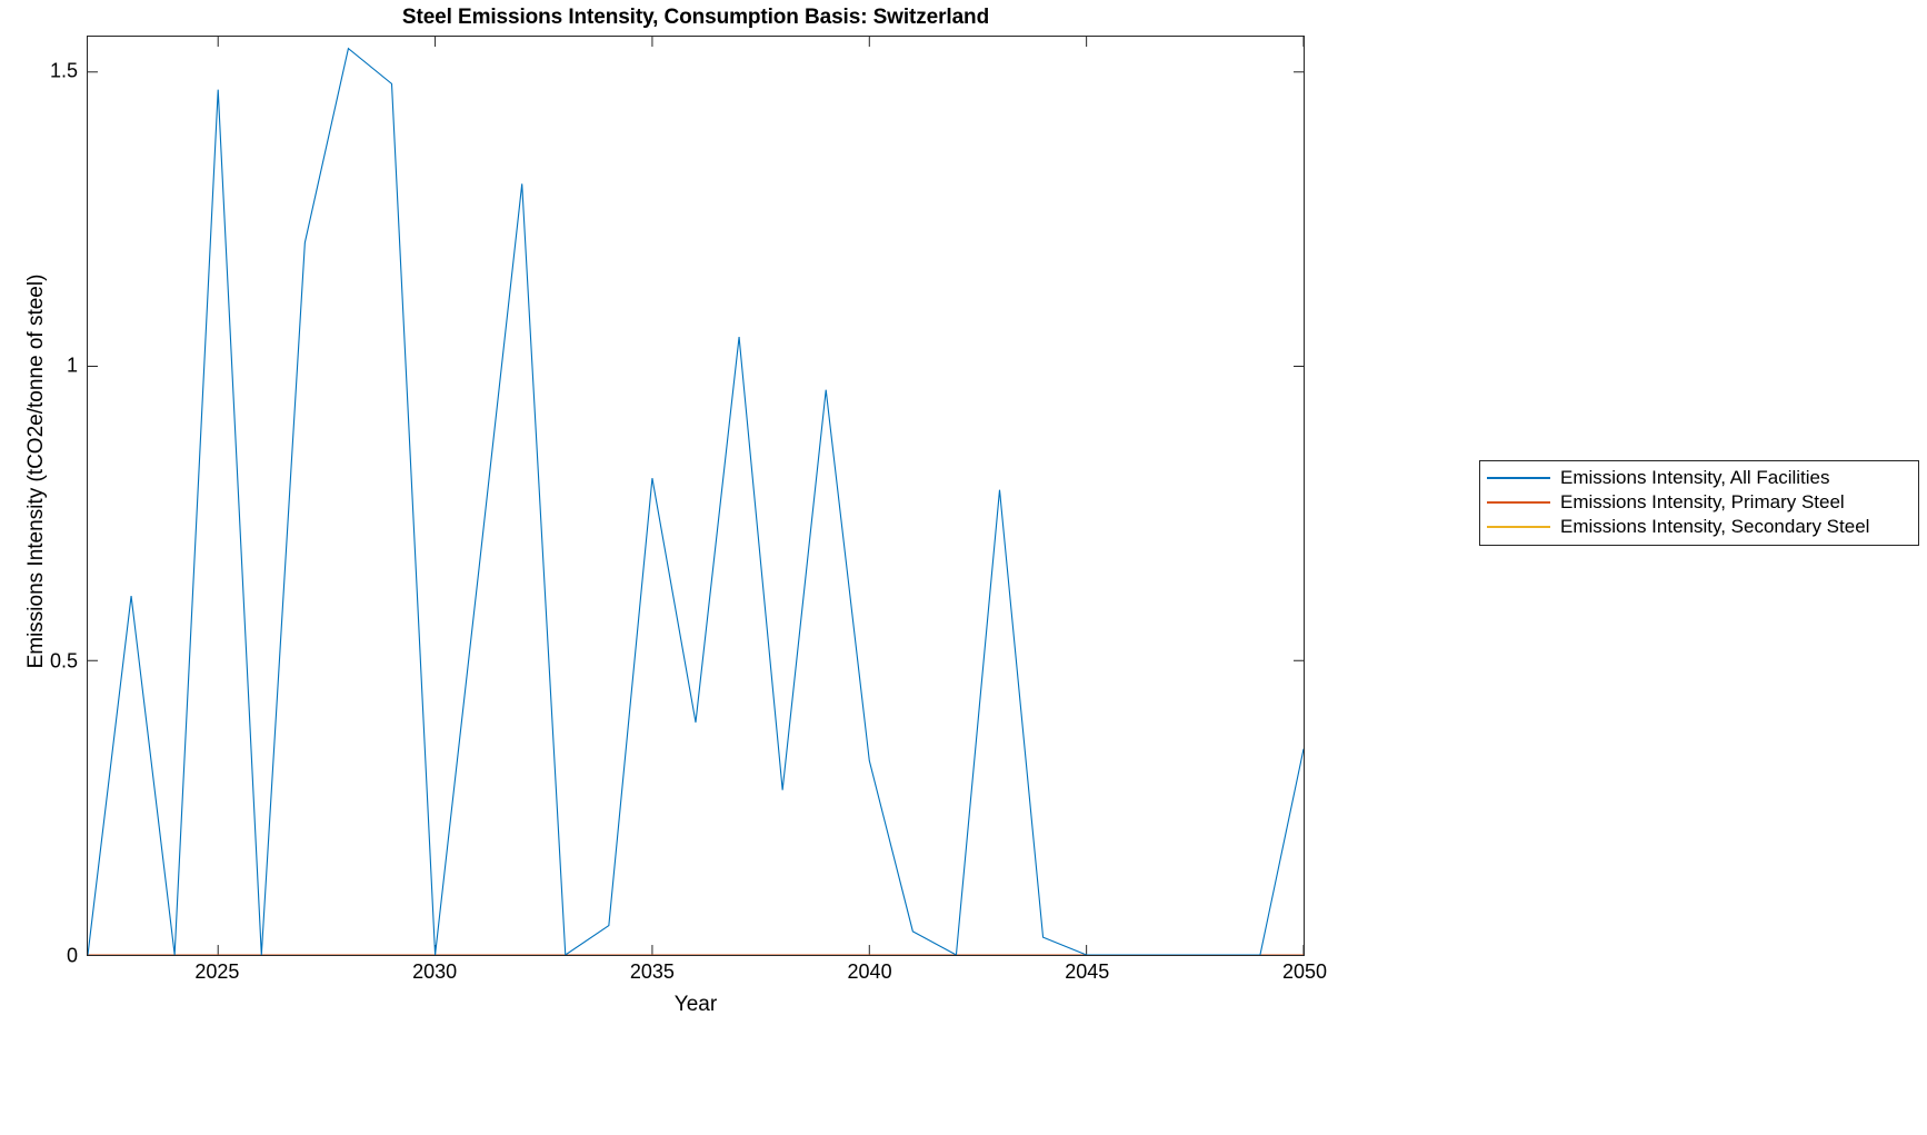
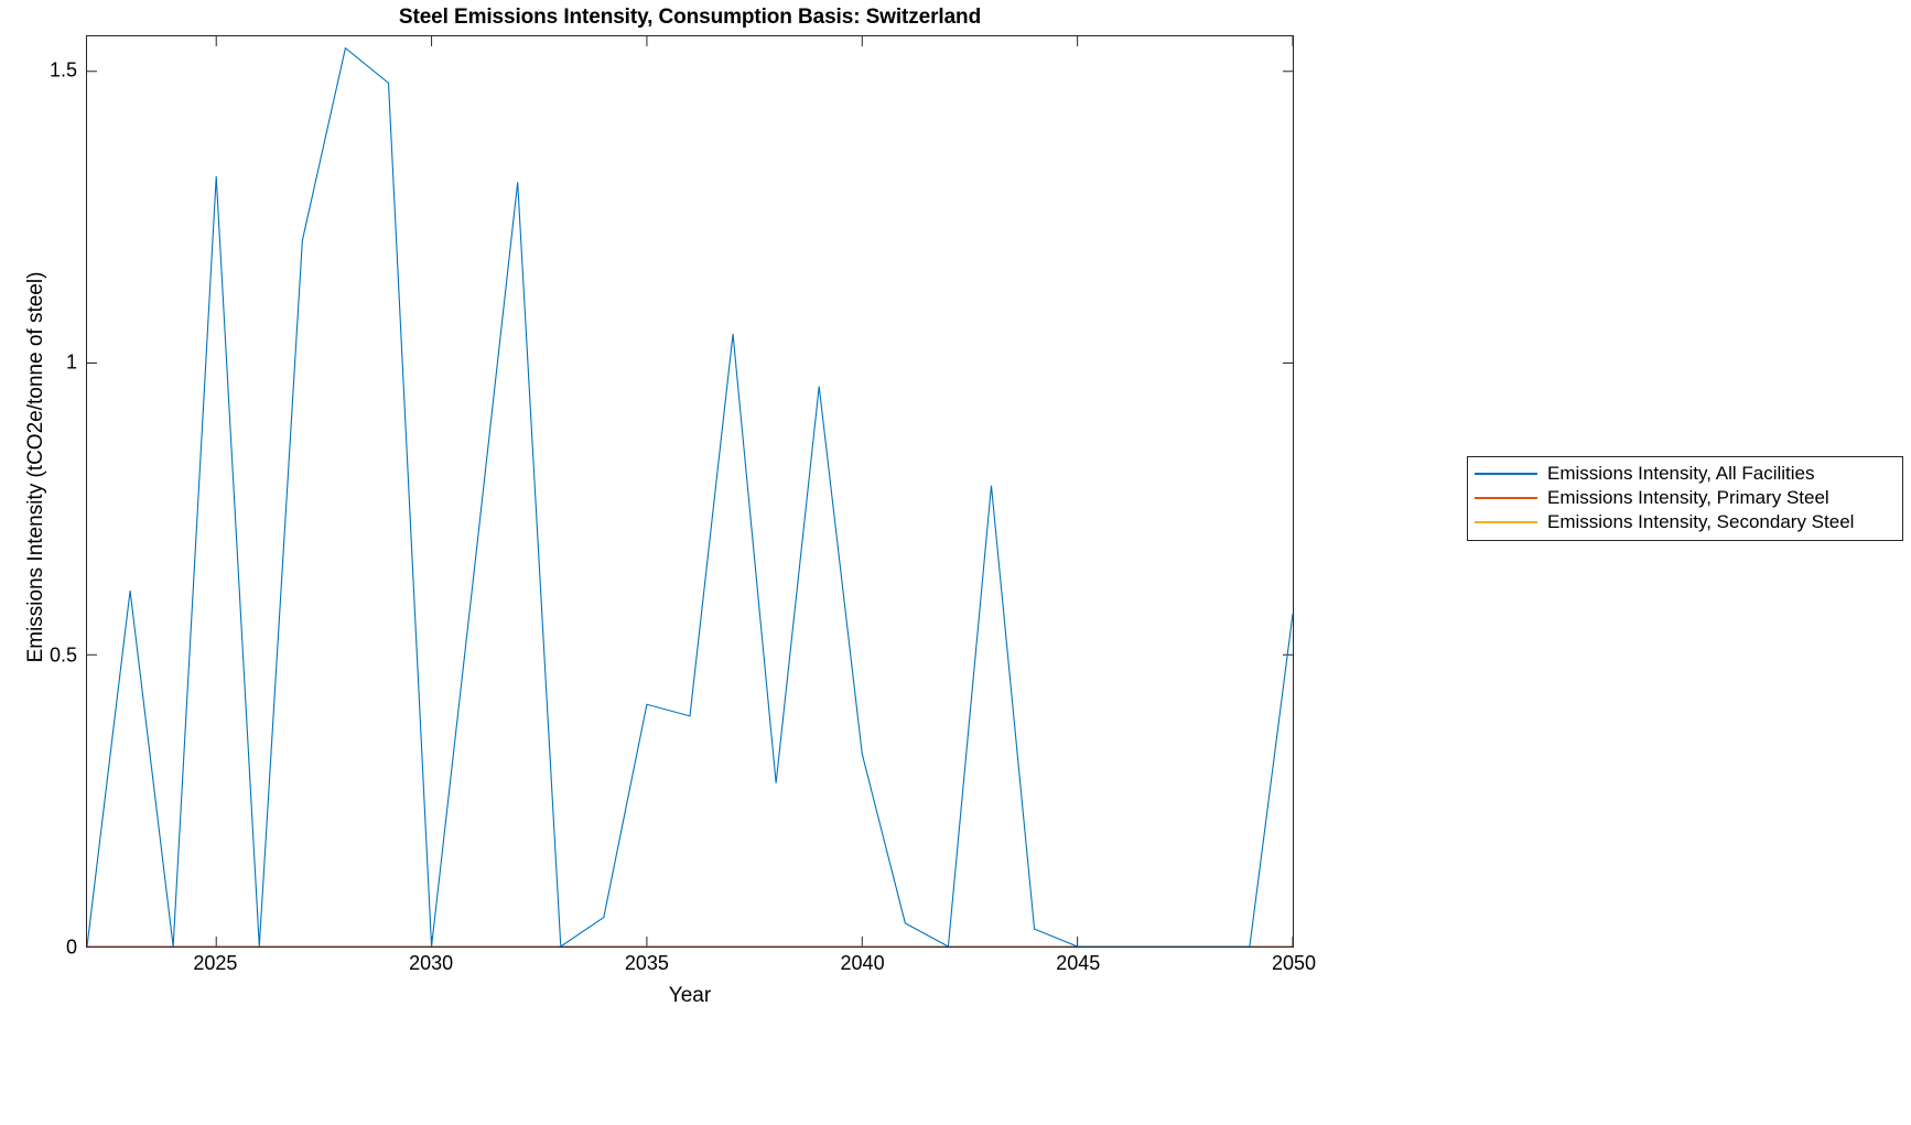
Emissions Intensity, All Facilities/2025: 1.47 -> 1.32
Emissions Intensity, All Facilities/2035: 0.81 -> 0.41
Emissions Intensity, All Facilities/2050: 0.35 -> 0.57
